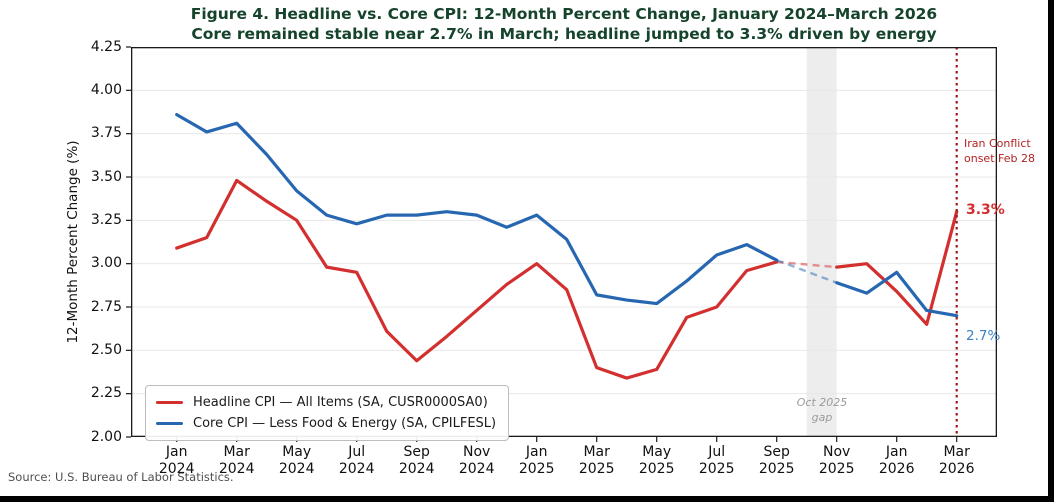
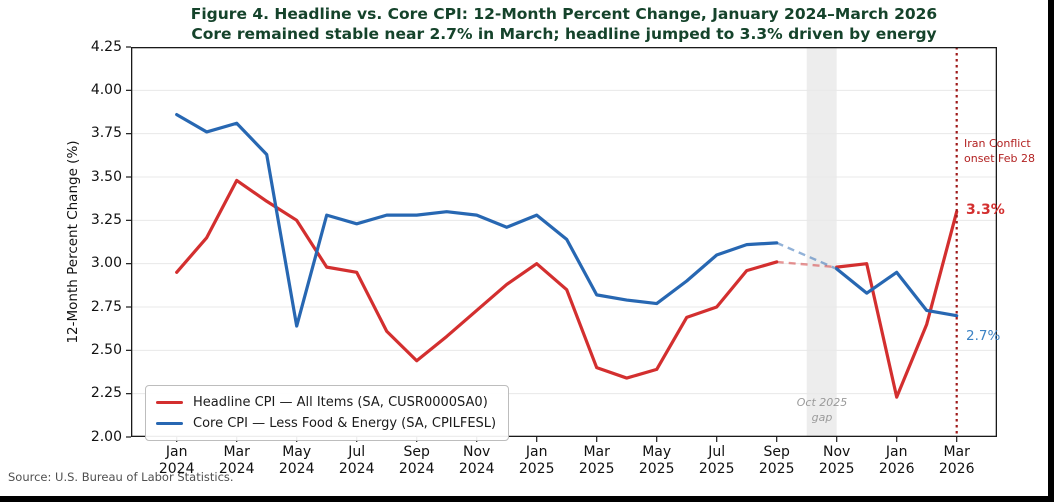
Headline CPI — All Items (SA, CUSR0000SA0)/Jan 2024: 3.09 -> 2.95
Core CPI — Less Food & Energy (SA, CPILFESL)/May 2024: 3.42 -> 2.64
Core CPI — Less Food & Energy (SA, CPILFESL)/Sep 2025: 3.02 -> 3.12
Core CPI — Less Food & Energy (SA, CPILFESL)/Nov 2025: 2.89 -> 2.97
Headline CPI — All Items (SA, CUSR0000SA0)/Jan 2026: 2.84 -> 2.23
